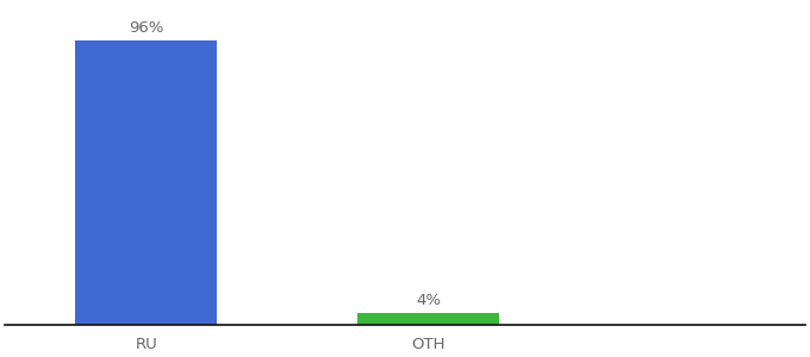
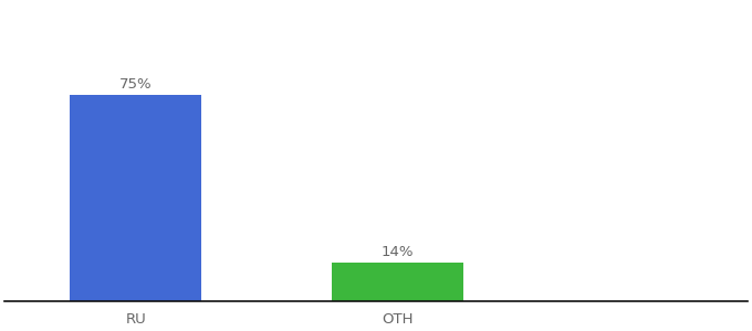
RU: 96% -> 75%
OTH: 4% -> 14%
